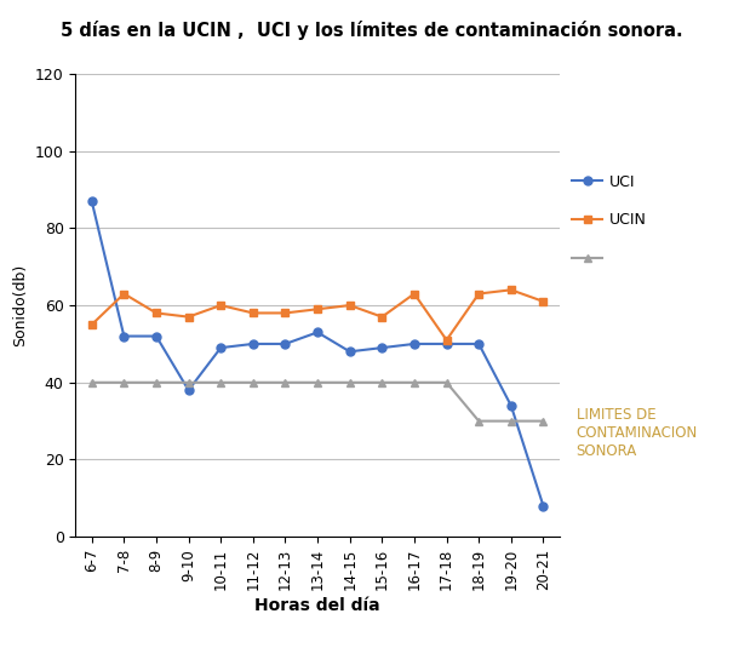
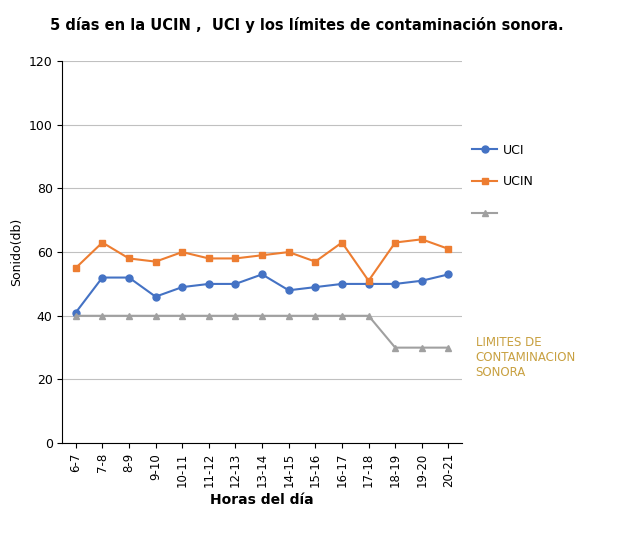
UCI/6-7: 87 -> 41
UCI/9-10: 38 -> 46
UCI/19-20: 34 -> 51
UCI/20-21: 8 -> 53
